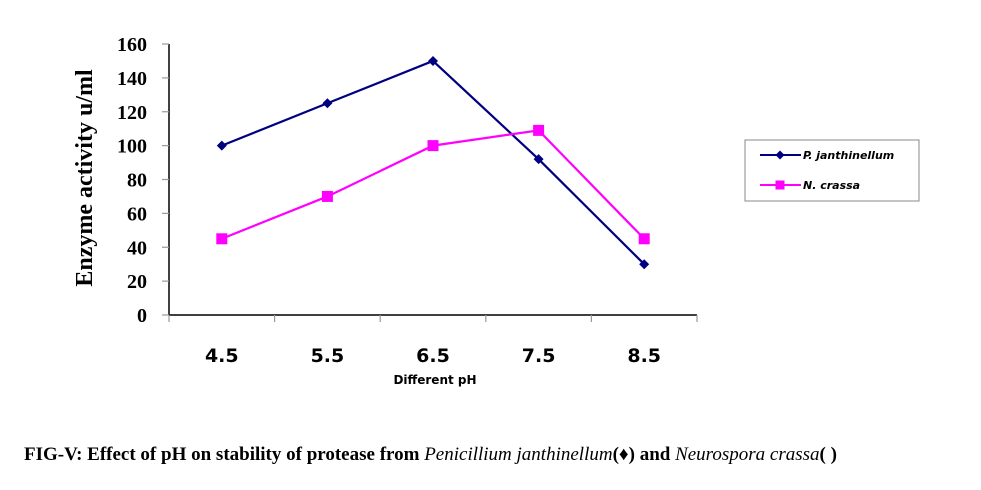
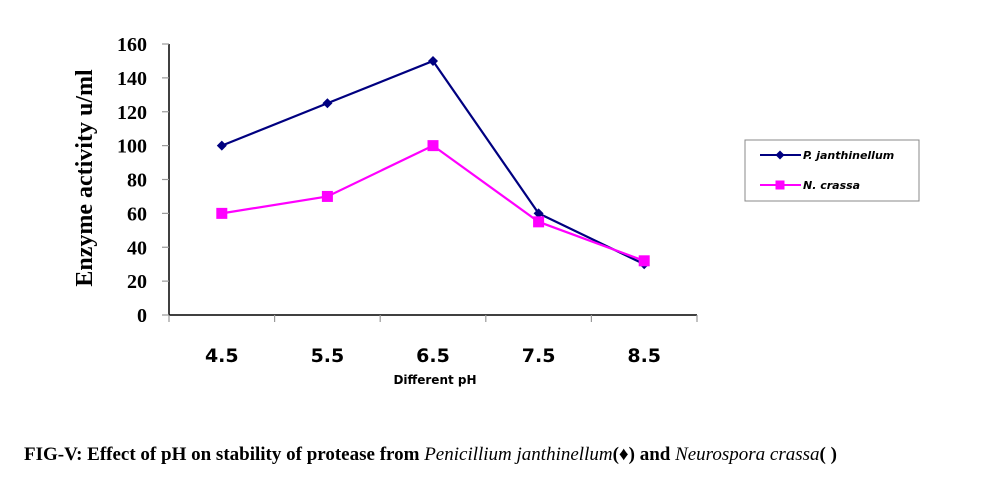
N. crassa/4.5: 45 -> 60
P. janthinellum/7.5: 92 -> 60
N. crassa/7.5: 109 -> 55
N. crassa/8.5: 45 -> 32
